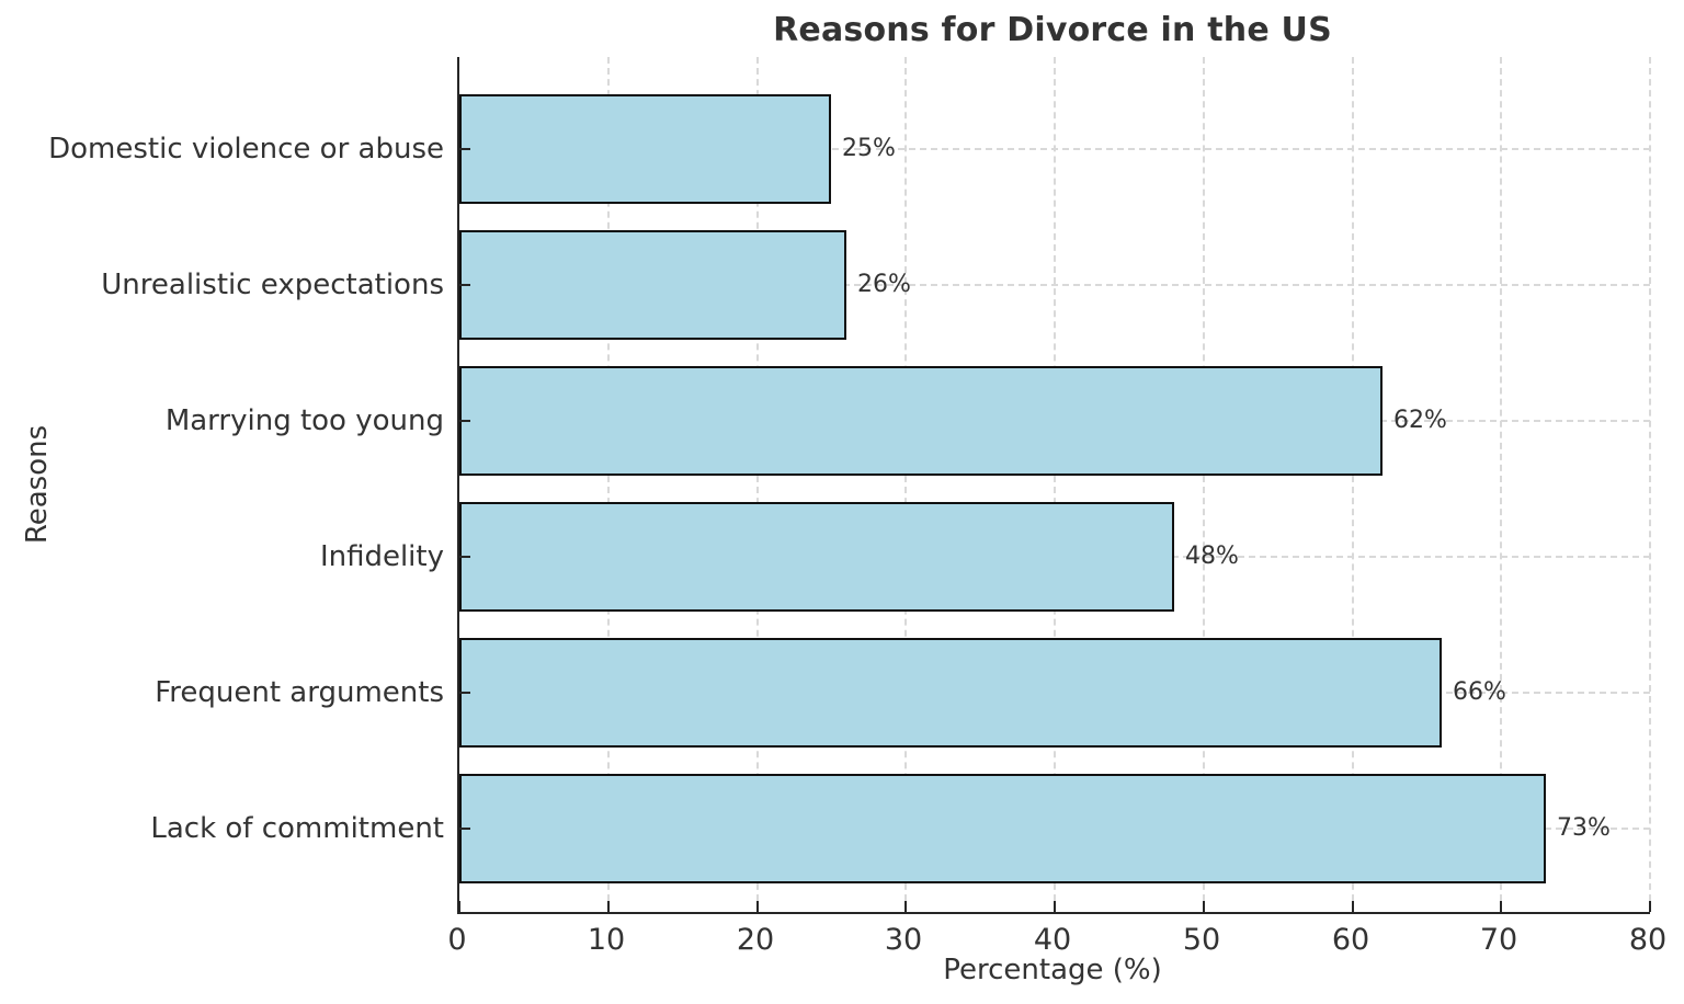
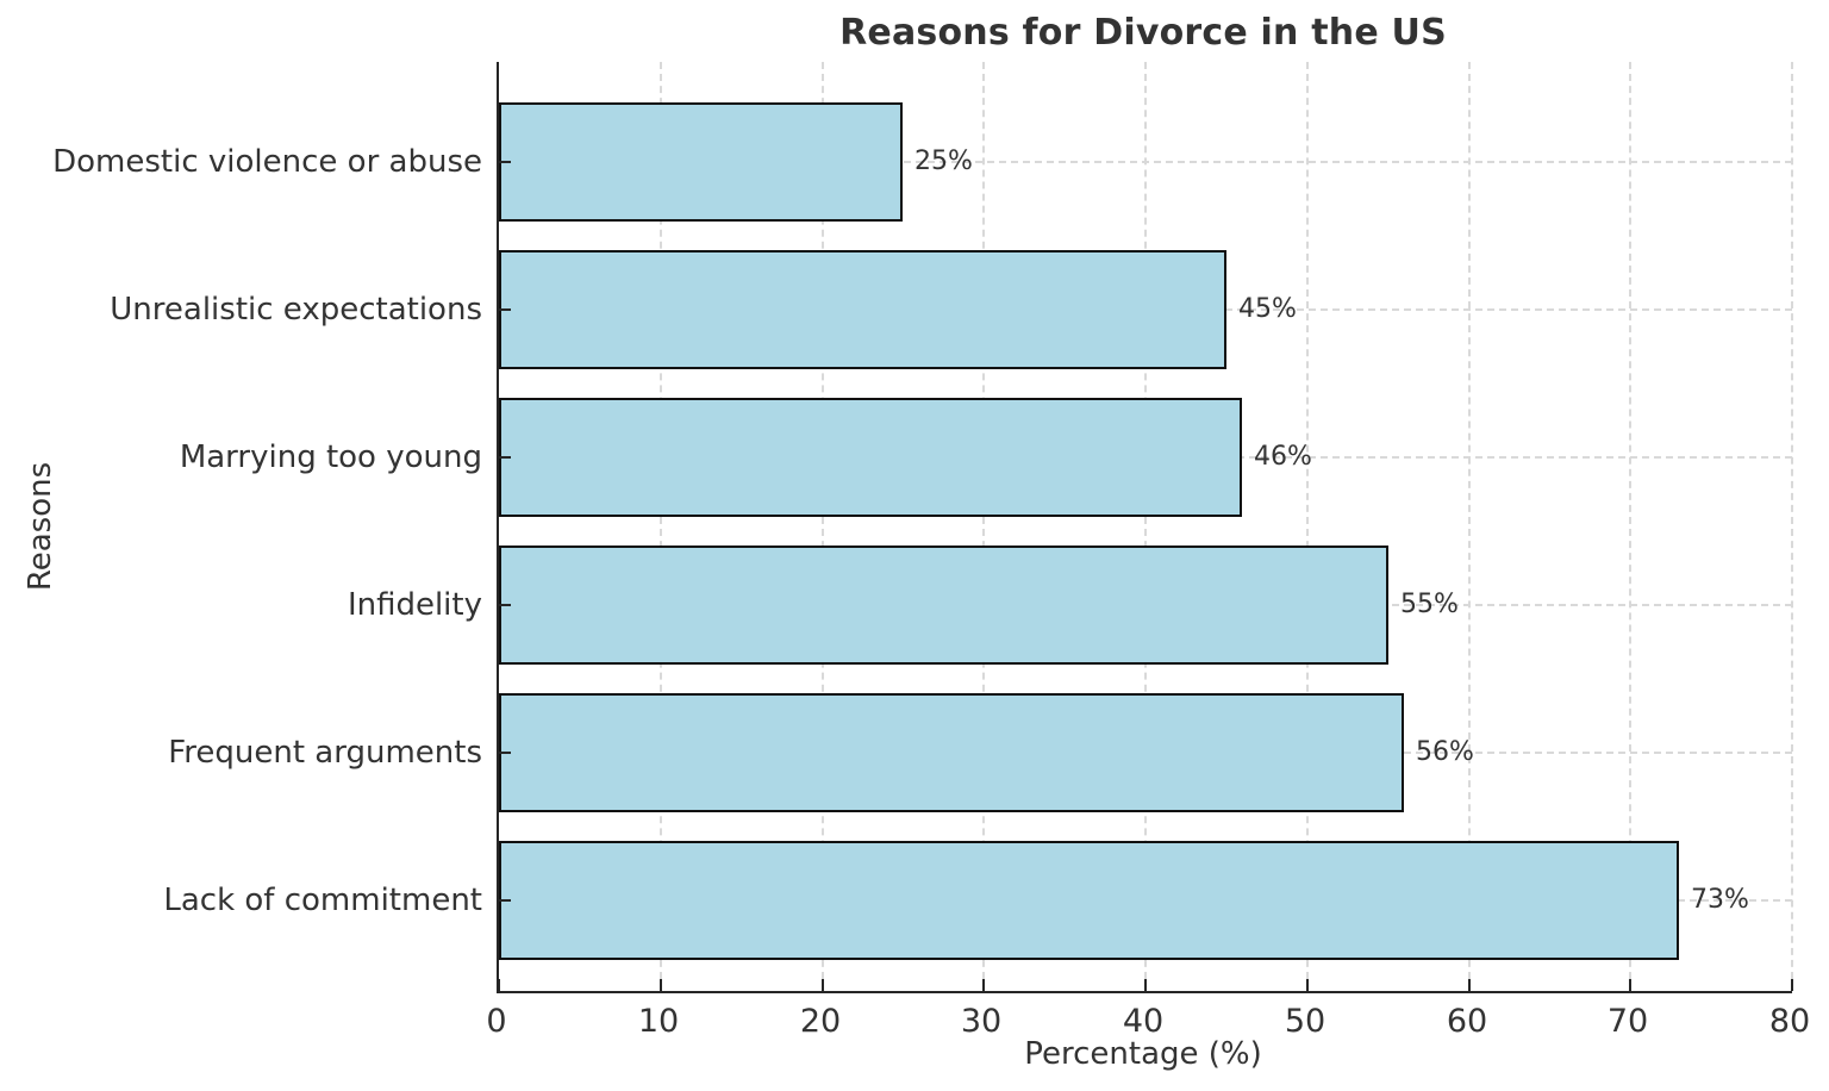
Unrealistic expectations: 26% -> 45%
Marrying too young: 62% -> 46%
Infidelity: 48% -> 55%
Frequent arguments: 66% -> 56%
